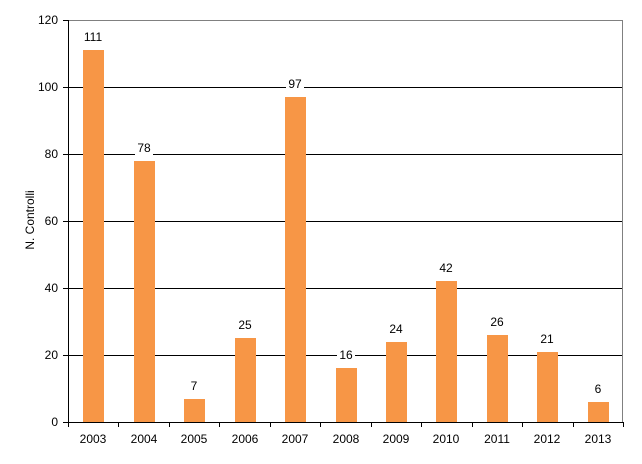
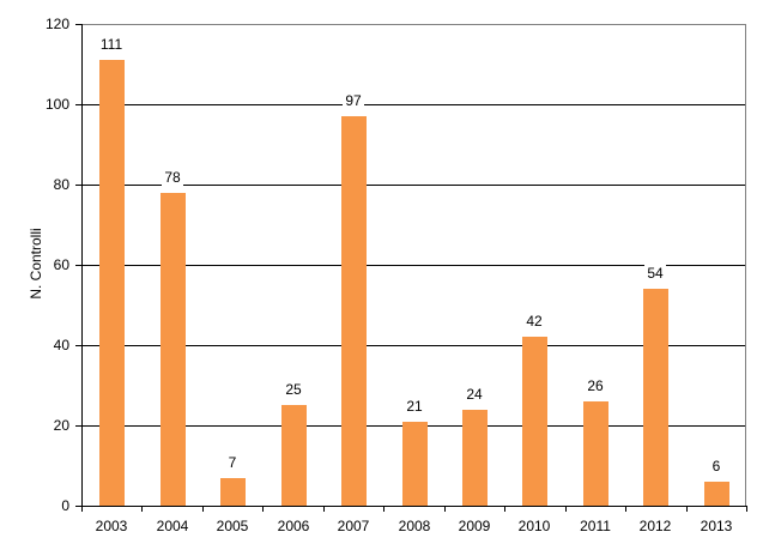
2008: 16 -> 21
2012: 21 -> 54
